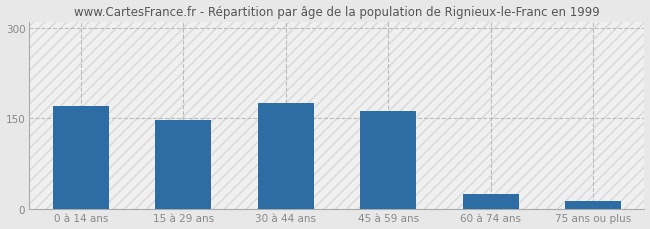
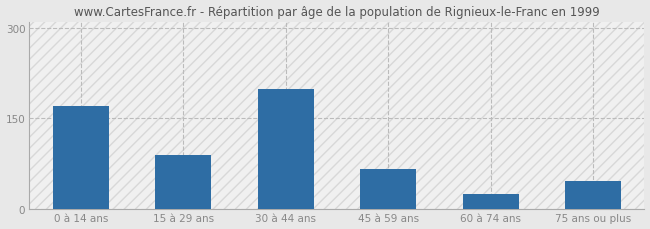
15 à 29 ans: 148 -> 90
30 à 44 ans: 175 -> 198
45 à 59 ans: 162 -> 66
75 ans ou plus: 13 -> 46
